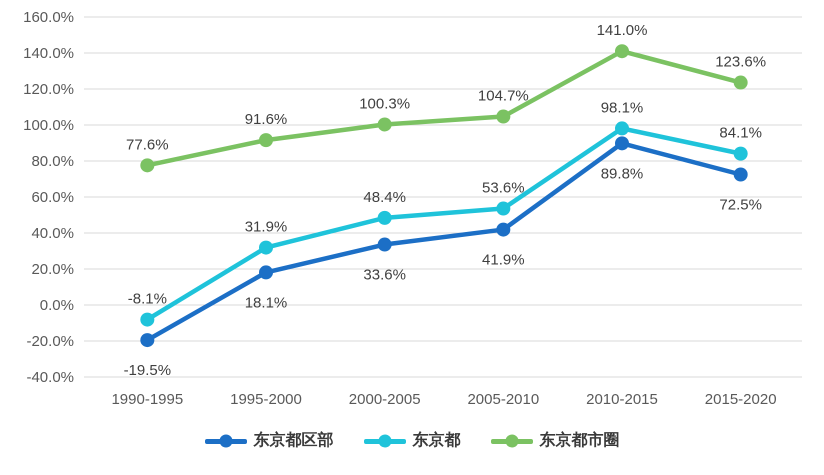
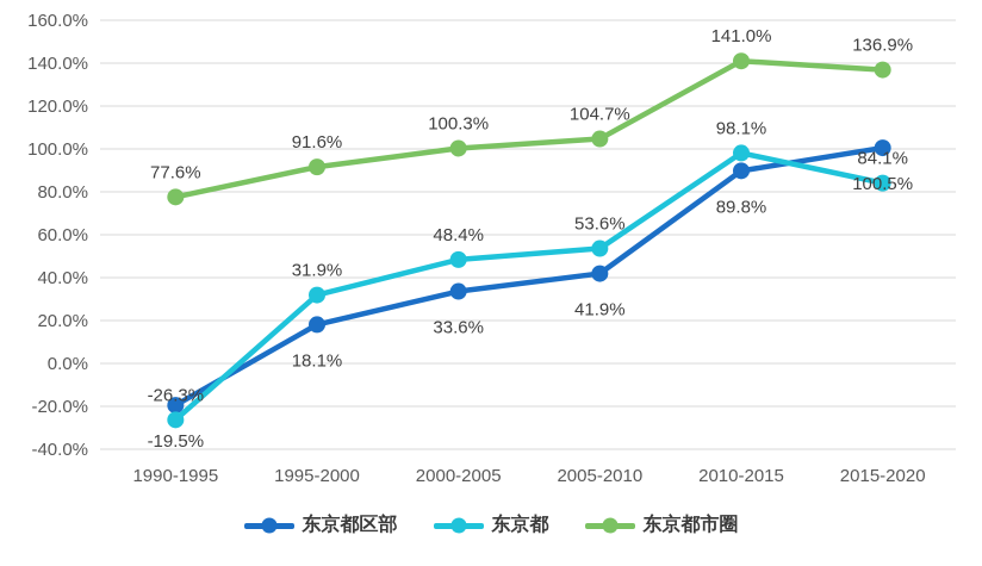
东京都/1990-1995: -8.1% -> -26.3%
东京都区部/2015-2020: 72.5% -> 100.5%
东京都市圈/2015-2020: 123.6% -> 136.9%
